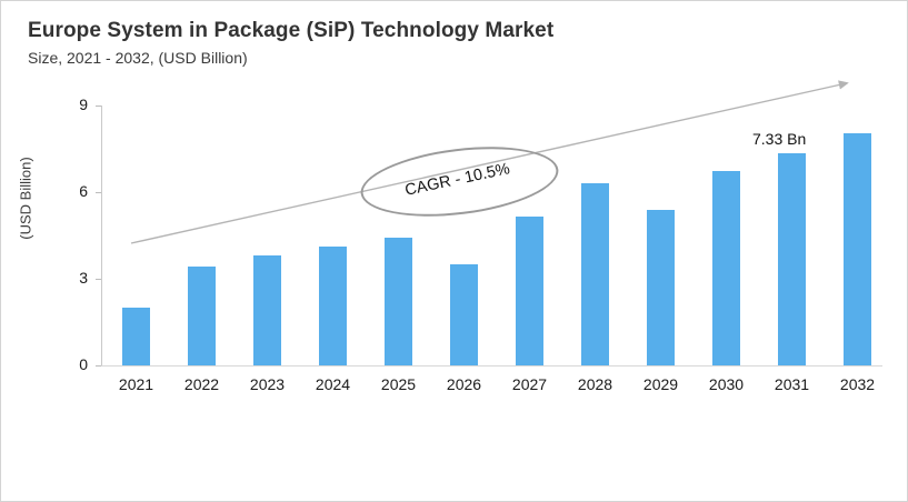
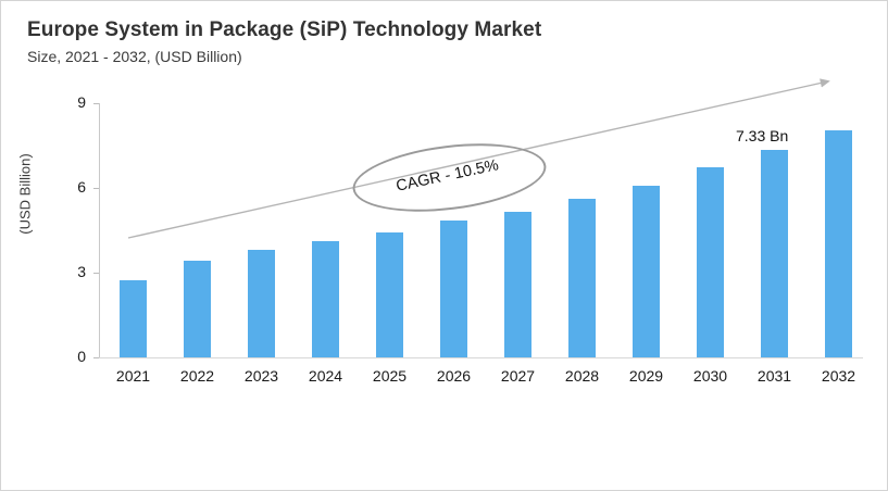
2021: 2.0 -> 2.7
2026: 3.5 -> 4.8
2028: 6.3 -> 5.6
2029: 5.4 -> 6.1
